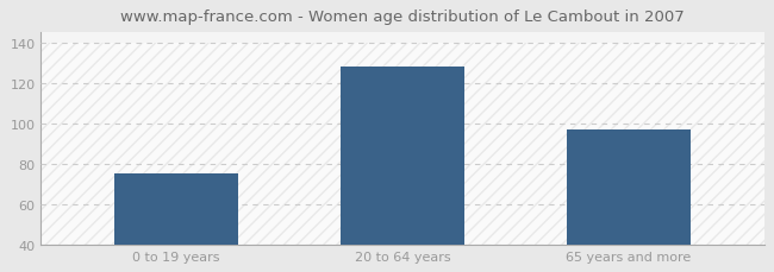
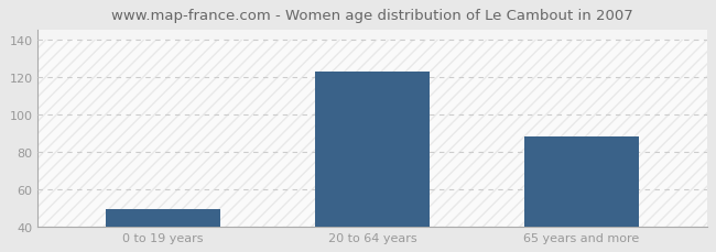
0 to 19 years: 75 -> 49
20 to 64 years: 128 -> 123
65 years and more: 97 -> 88
